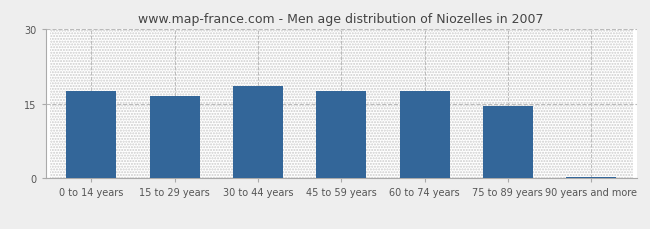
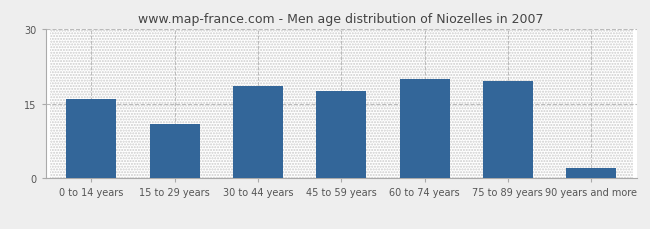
0 to 14 years: 17.5 -> 16.0
15 to 29 years: 16.5 -> 11.0
60 to 74 years: 17.5 -> 20.0
75 to 89 years: 14.5 -> 19.5
90 years and more: 0.3 -> 2.0
